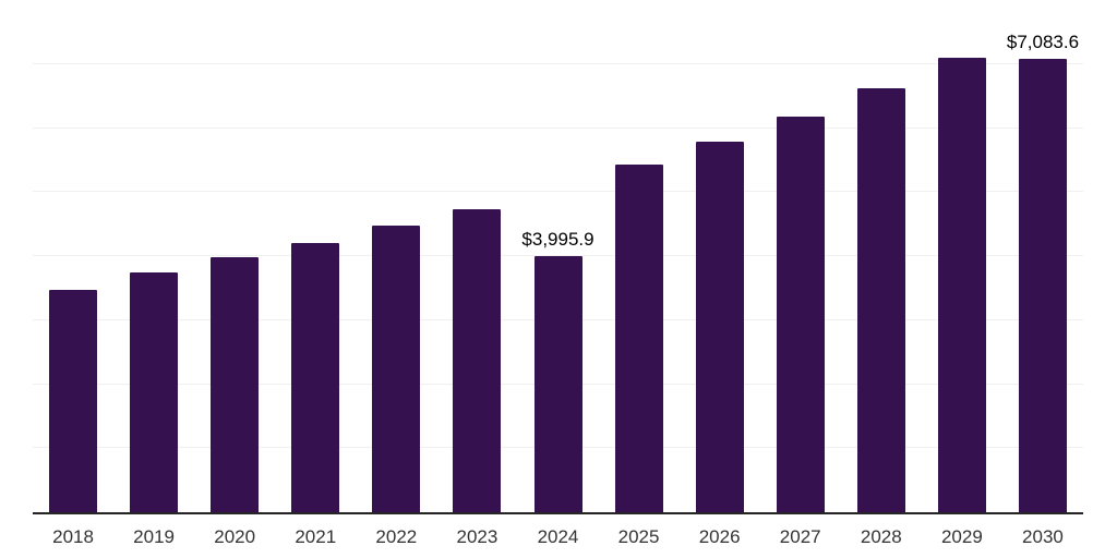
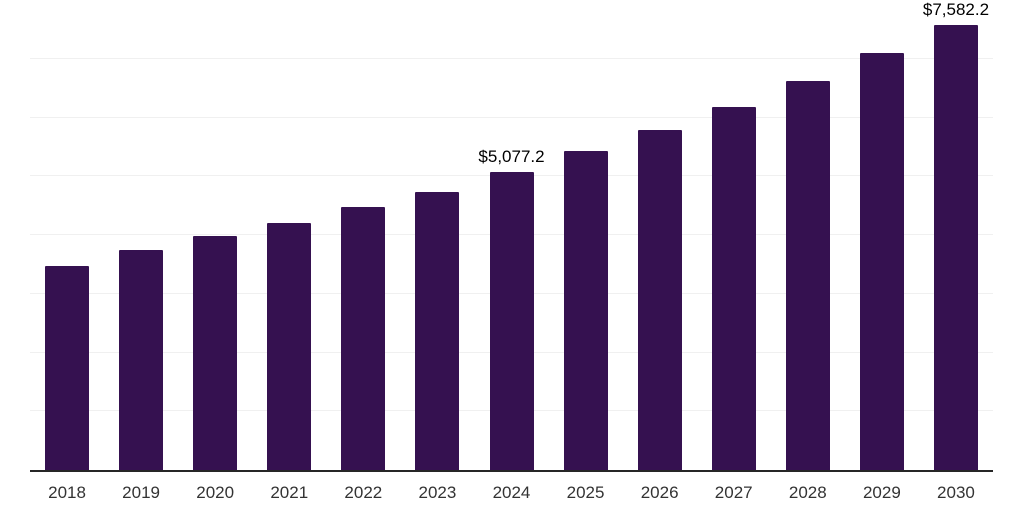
2024: $3,995.9 -> $5,077.2
2030: $7,083.6 -> $7,582.2
